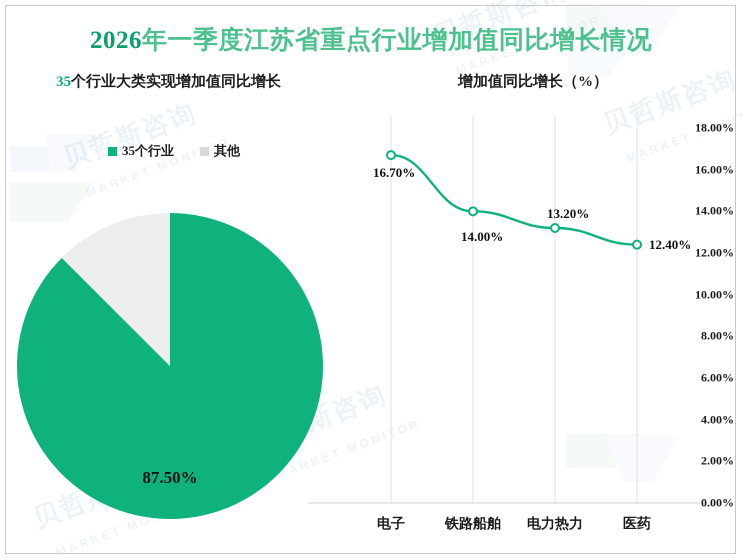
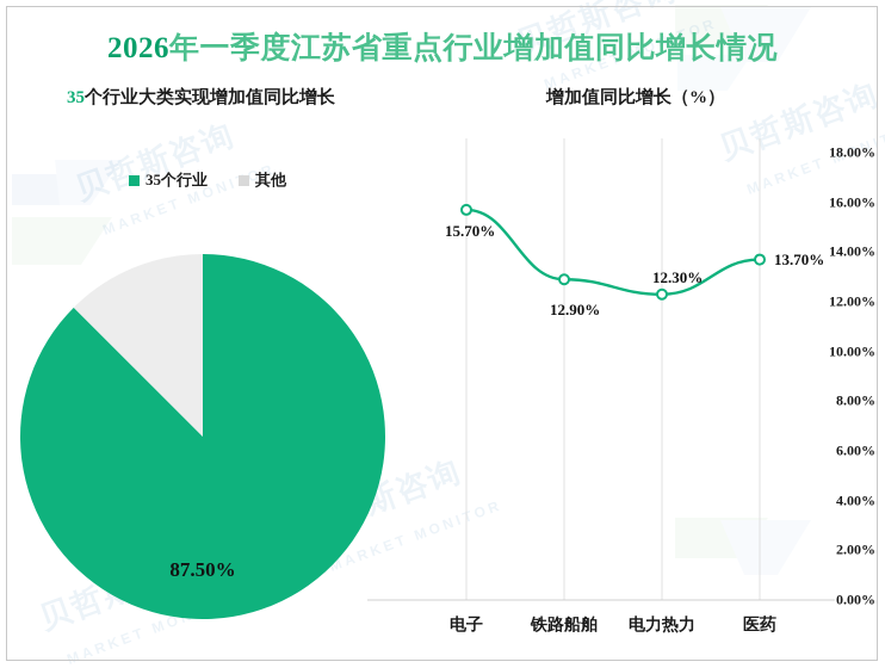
增加值同比增长（%）/电子: 16.70% -> 15.70%
增加值同比增长（%）/铁路船舶: 14.00% -> 12.90%
增加值同比增长（%）/电力热力: 13.20% -> 12.30%
增加值同比增长（%）/医药: 12.40% -> 13.70%
